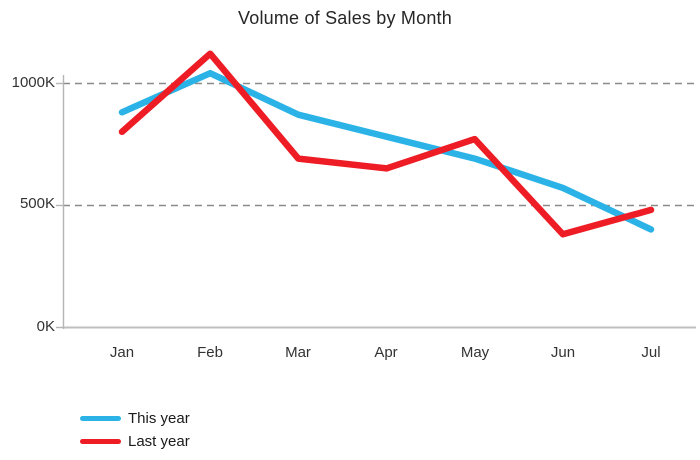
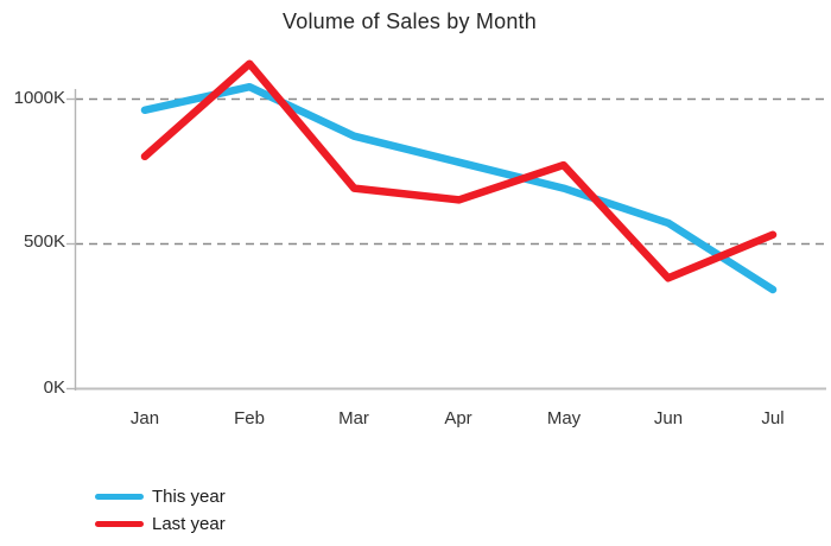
This year/Jan: 880K -> 960K
This year/Jul: 400K -> 340K
Last year/Jul: 480K -> 530K
